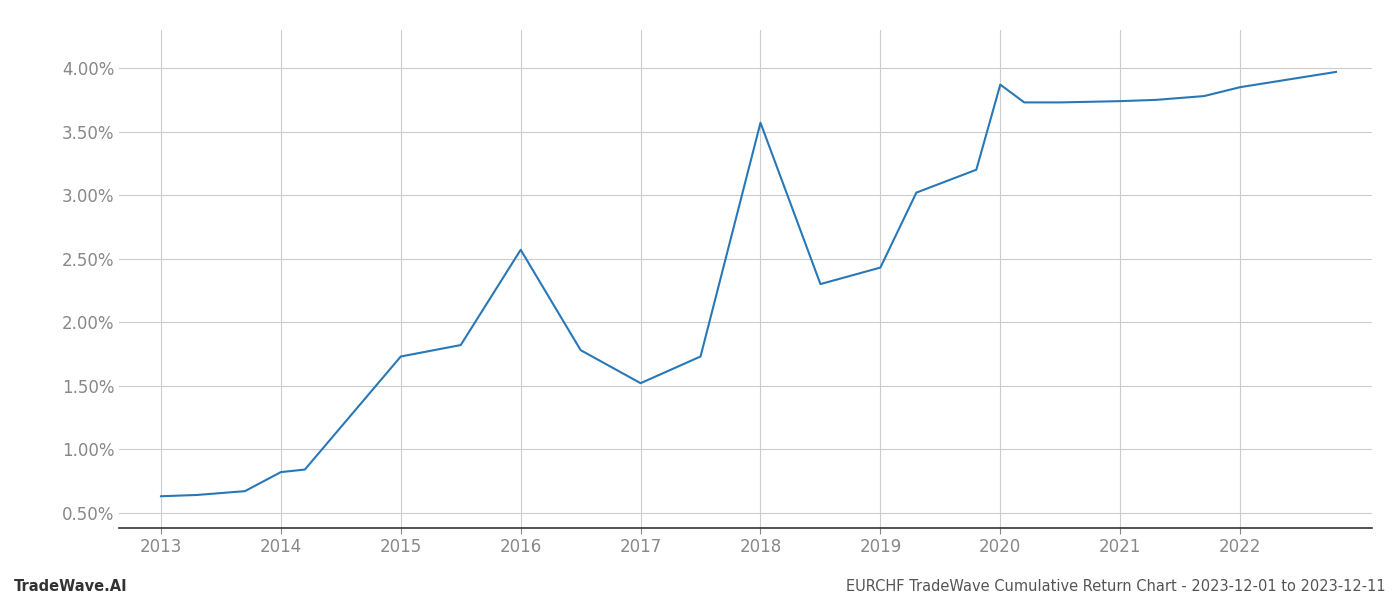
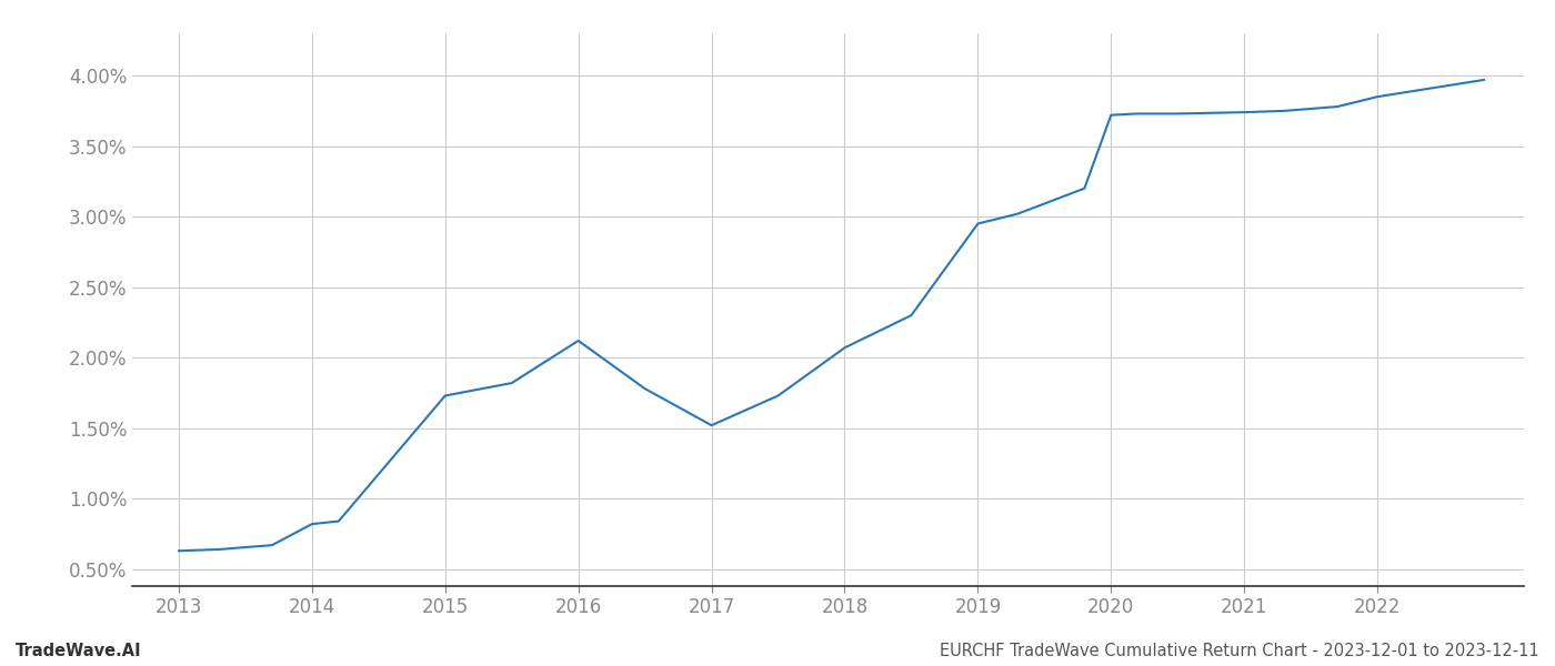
2016: 2.57% -> 2.12%
2018: 3.57% -> 2.07%
2019: 2.43% -> 2.95%
2020: 3.87% -> 3.72%
